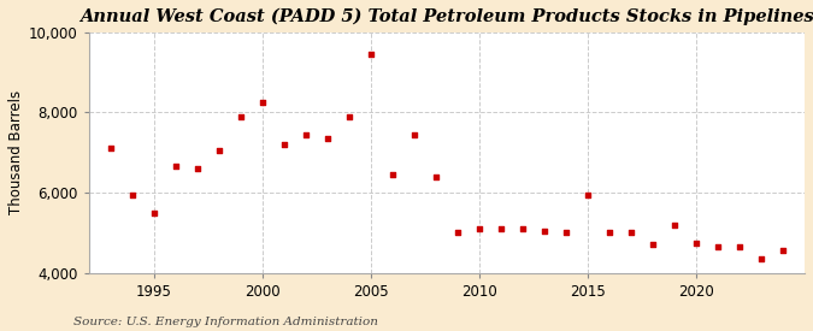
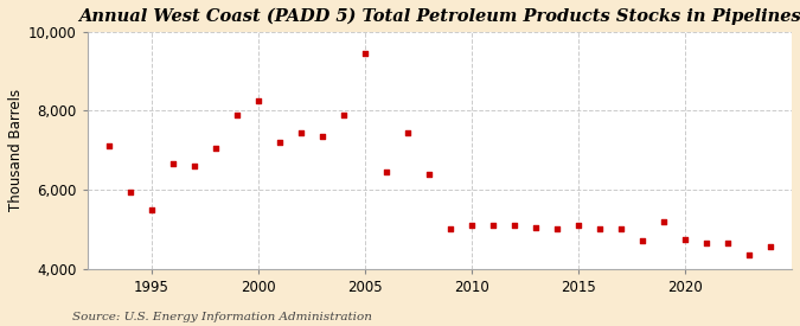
2015: 5,950 -> 5,100
